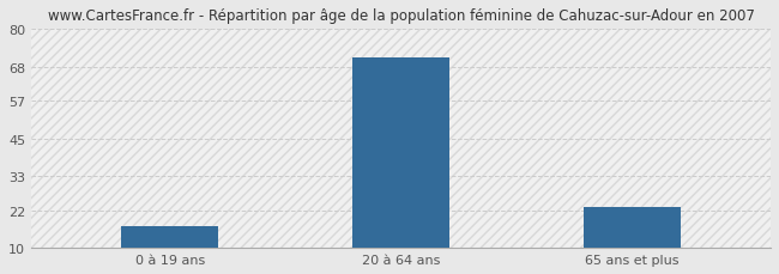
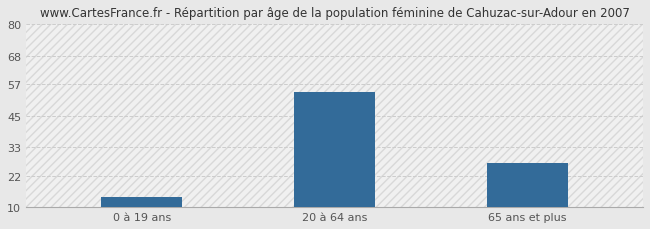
0 à 19 ans: 17 -> 14
20 à 64 ans: 71 -> 54
65 ans et plus: 23 -> 27
